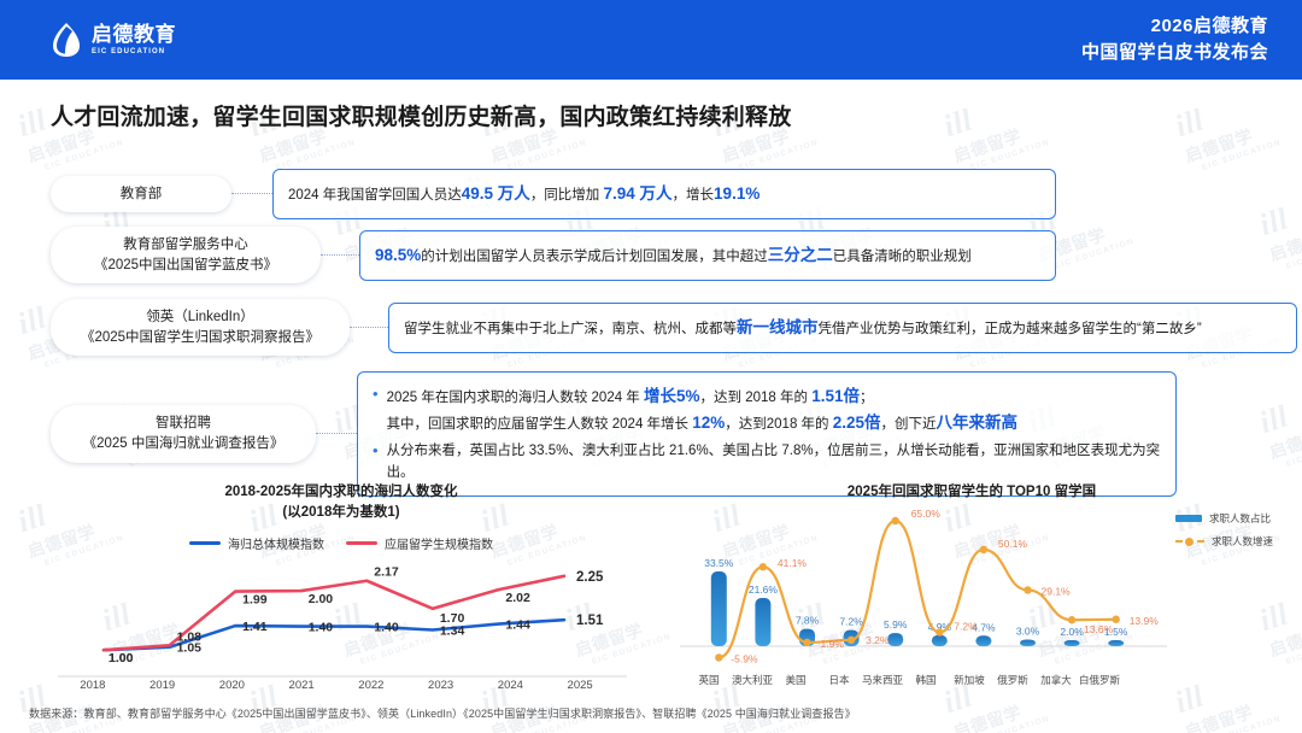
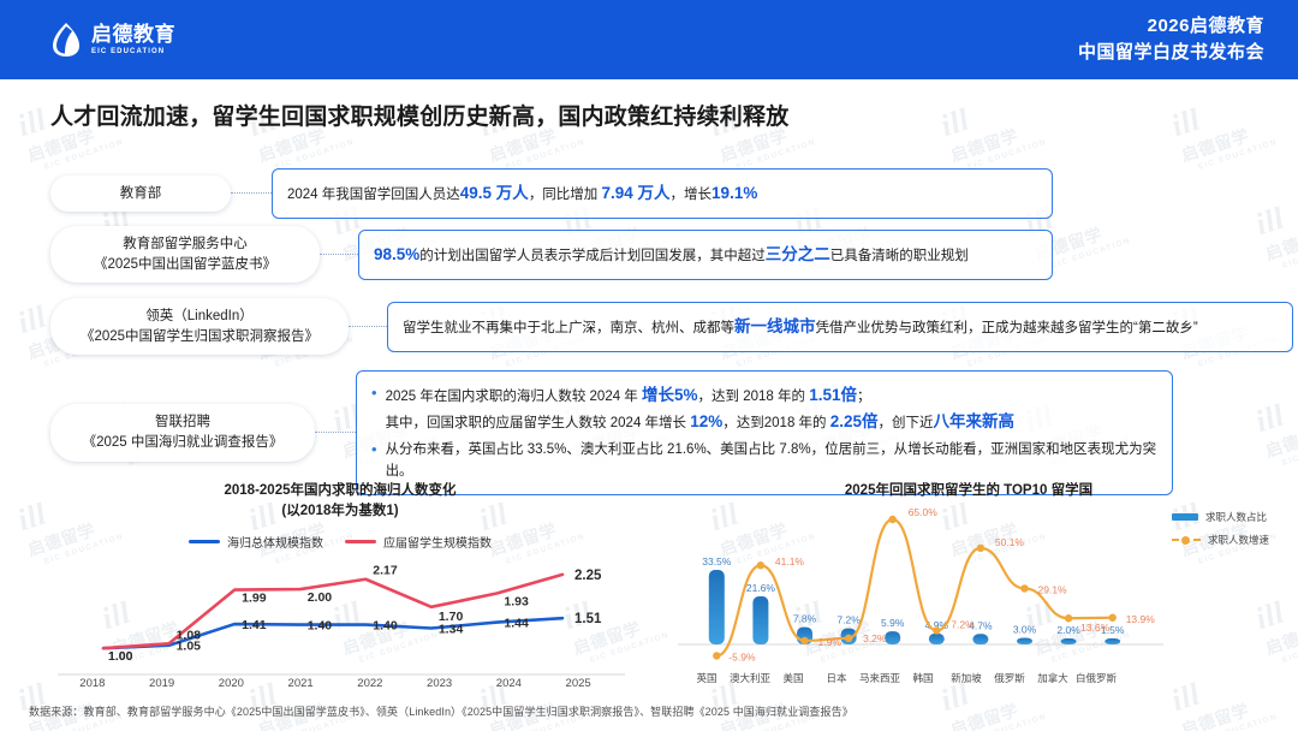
2018-2025年国内求职的海归人数变化/应届留学生规模指数/2024: 2.02 -> 1.93
